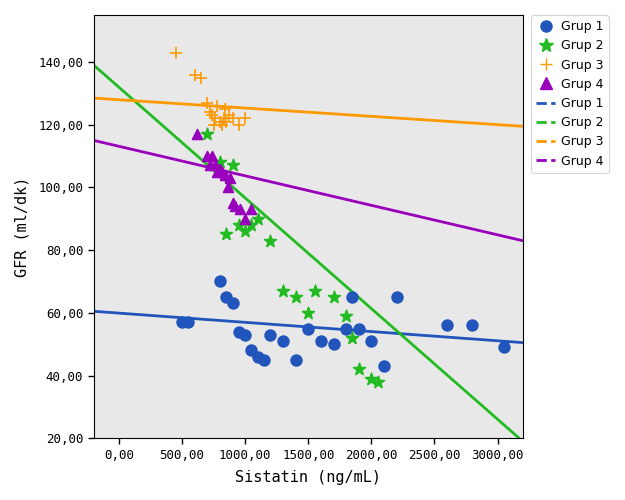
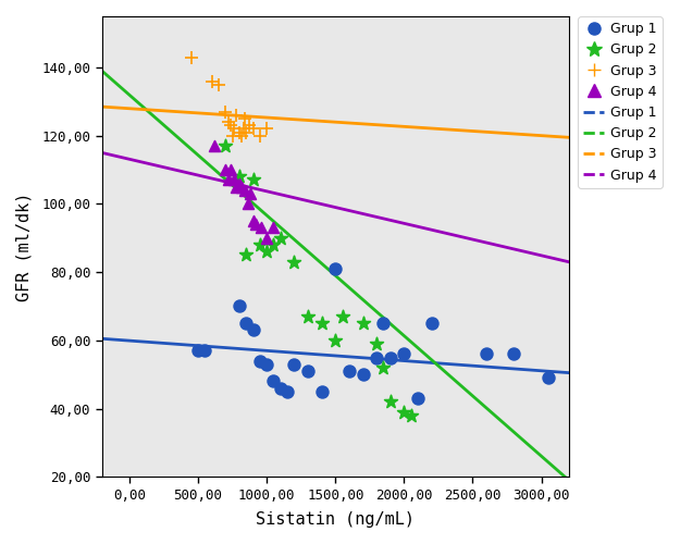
Grup 1/1500,00: 55 -> 81
Grup 1/2000,00: 51 -> 56
